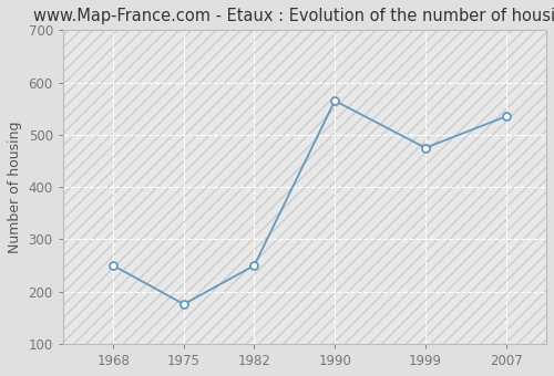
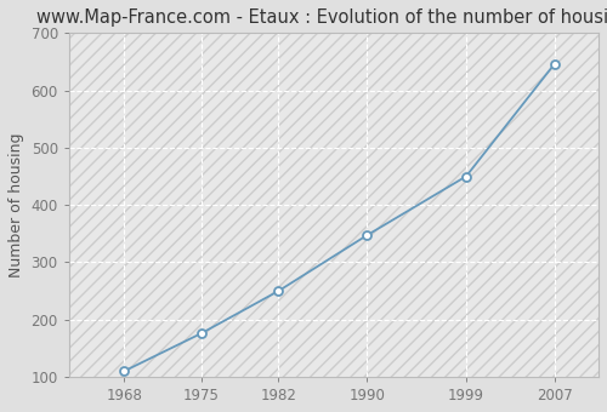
1968: 250 -> 110
1990: 565 -> 347
1999: 475 -> 450
2007: 535 -> 646
